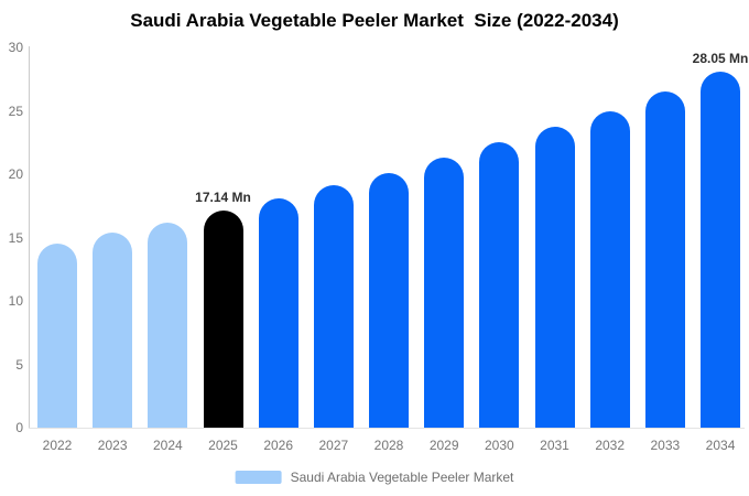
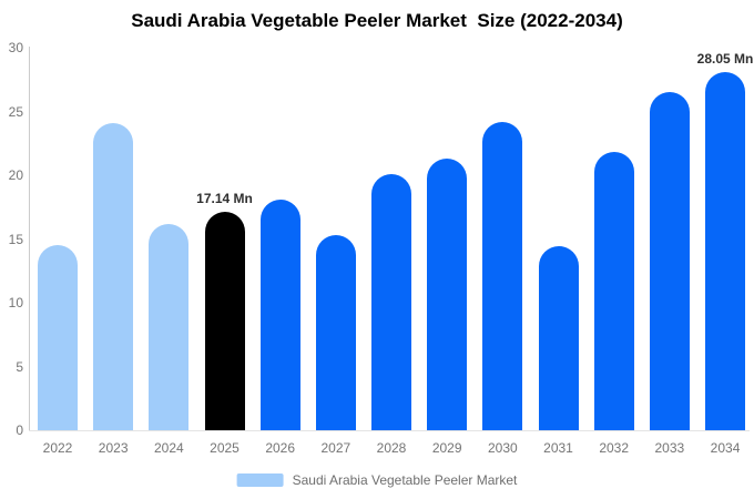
2023: 15.4 -> 24.1
2027: 19.1 -> 15.3
2030: 22.5 -> 24.2
2031: 23.7 -> 14.4
2032: 25.0 -> 21.8
